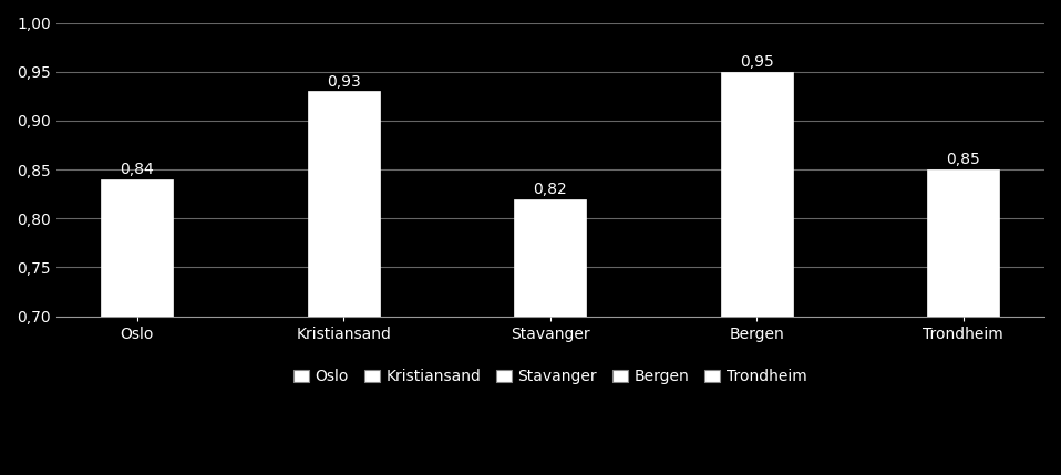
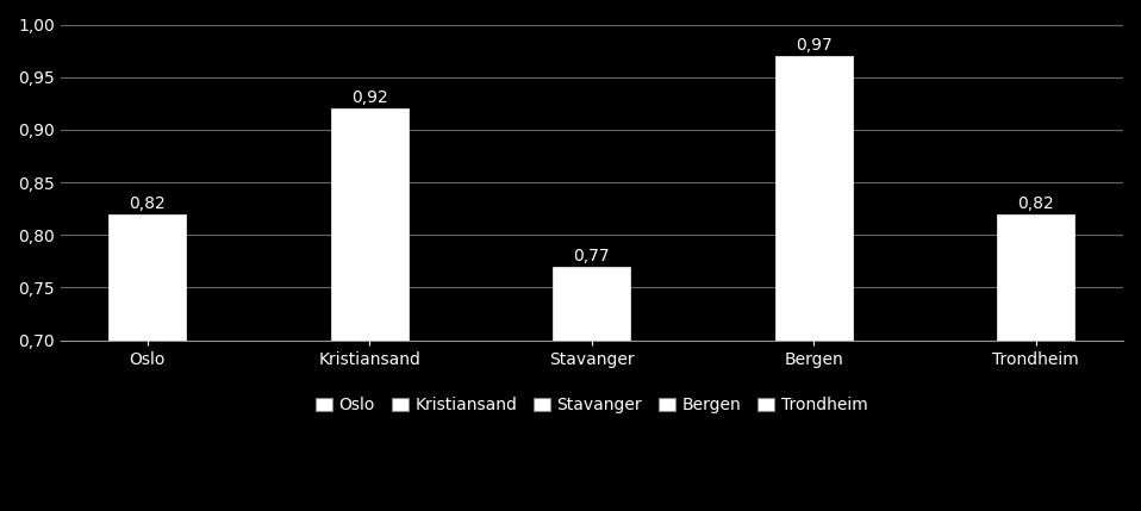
Oslo: 0,84 -> 0,82
Kristiansand: 0,93 -> 0,92
Stavanger: 0,82 -> 0,77
Bergen: 0,95 -> 0,97
Trondheim: 0,85 -> 0,82
